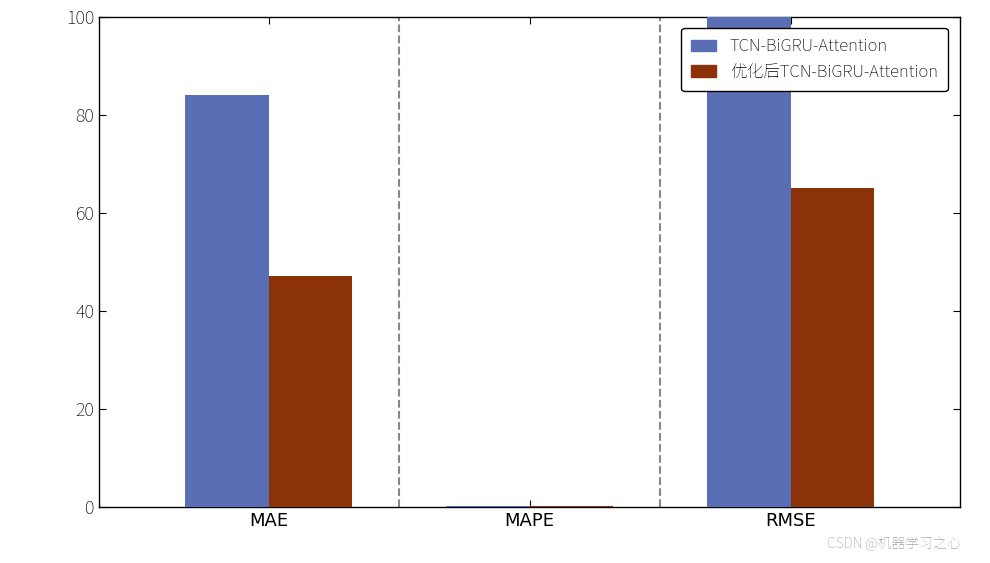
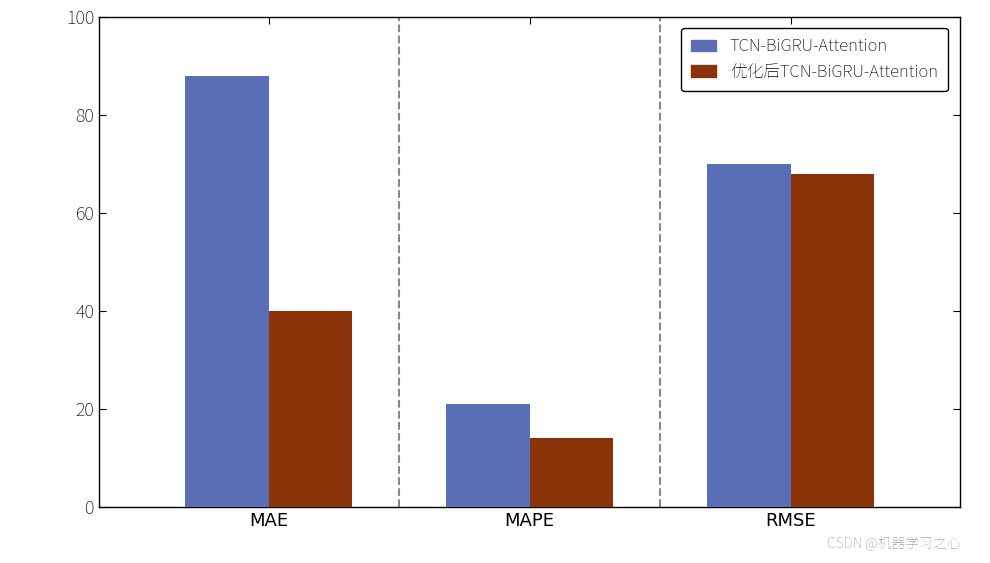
TCN-BiGRU-Attention/MAE: 84.0 -> 88.0
优化后TCN-BiGRU-Attention/MAE: 47.0 -> 40.0
TCN-BiGRU-Attention/MAPE: 0.1 -> 21.0
优化后TCN-BiGRU-Attention/MAPE: 0.1 -> 14.0
TCN-BiGRU-Attention/RMSE: 100.0 -> 70.0
优化后TCN-BiGRU-Attention/RMSE: 65.0 -> 68.0
